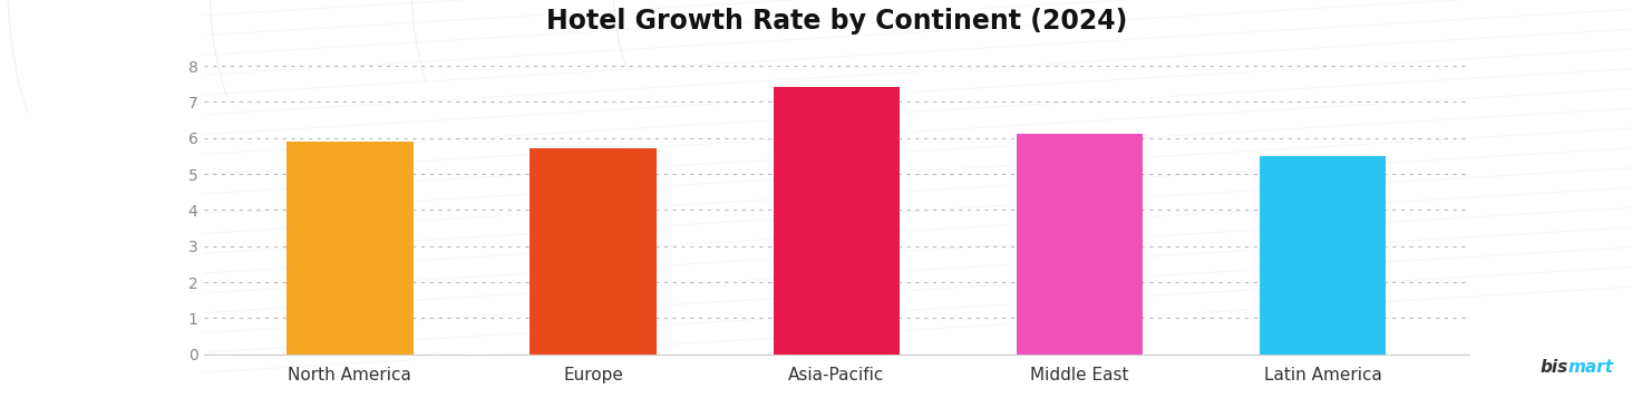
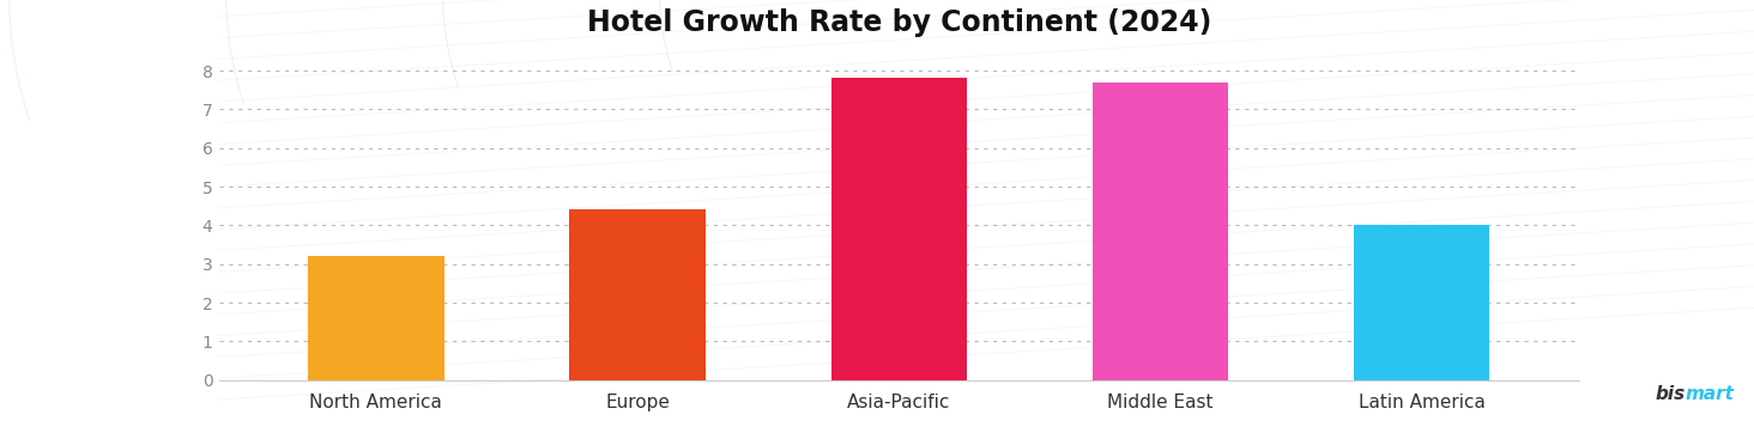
North America: 5.9 -> 3.2
Europe: 5.7 -> 4.4
Asia-Pacific: 7.4 -> 7.8
Middle East: 6.1 -> 7.7
Latin America: 5.5 -> 4.0
